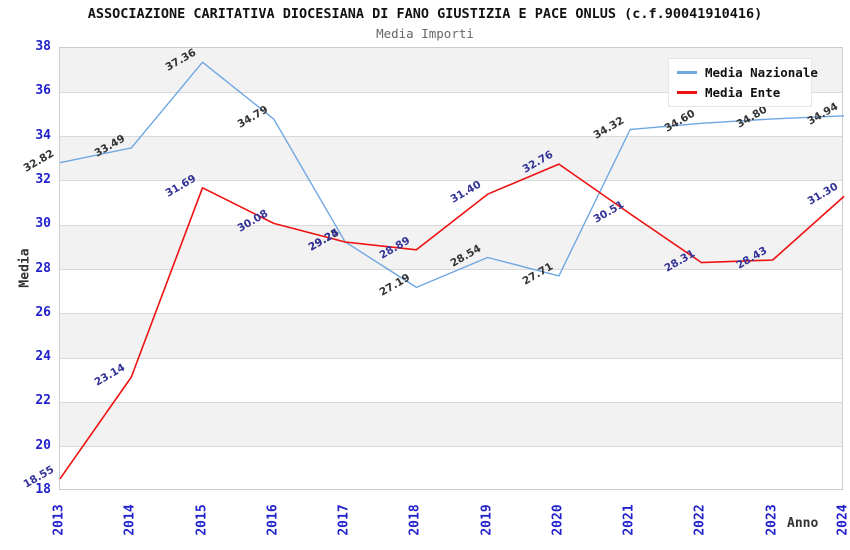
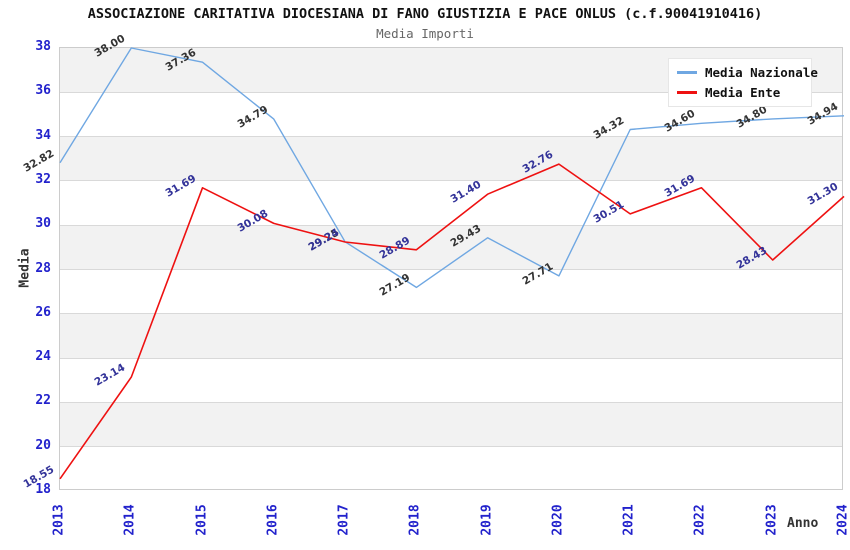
Media Nazionale/2014: 33.49 -> 38.00
Media Nazionale/2019: 28.54 -> 29.43
Media Ente/2022: 28.31 -> 31.69
